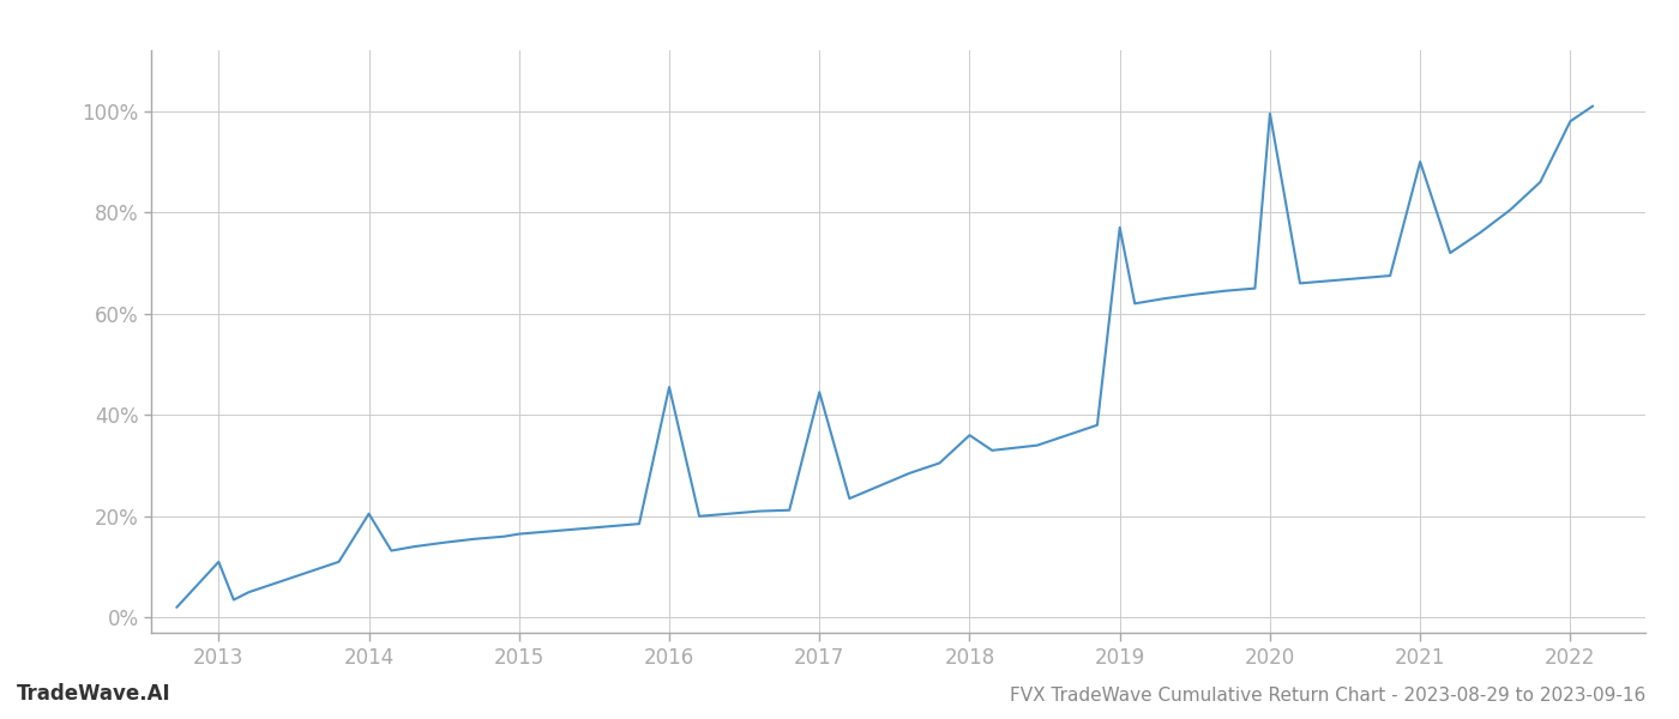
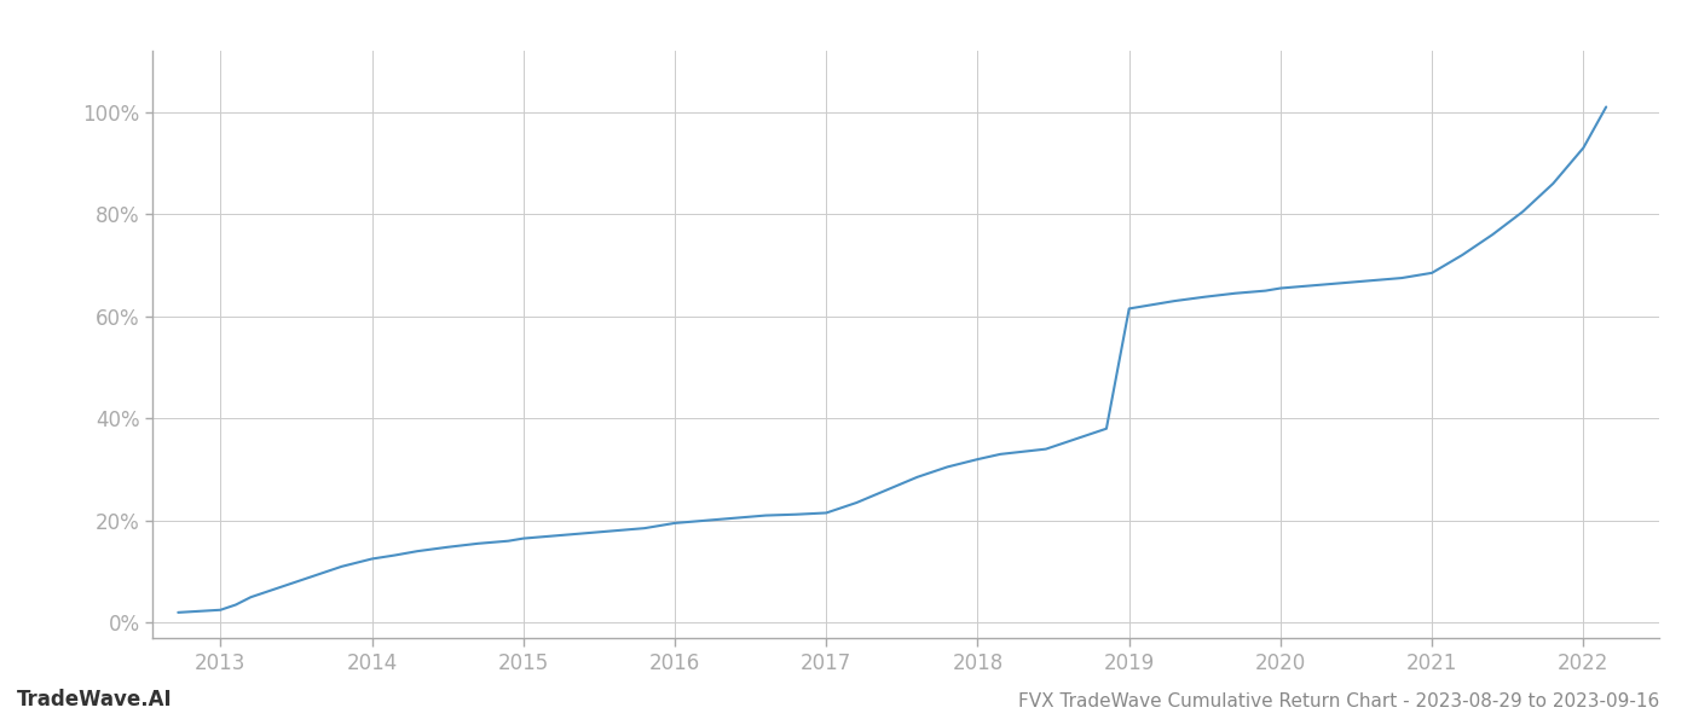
2013: 11.0% -> 2.5%
2014: 20.5% -> 12.5%
2016: 45.5% -> 19.5%
2017: 44.5% -> 21.5%
2018: 36.0% -> 32.0%
2019: 77.0% -> 61.5%
2020: 99.5% -> 65.5%
2021: 90.0% -> 68.5%
2022: 98.0% -> 93.0%
